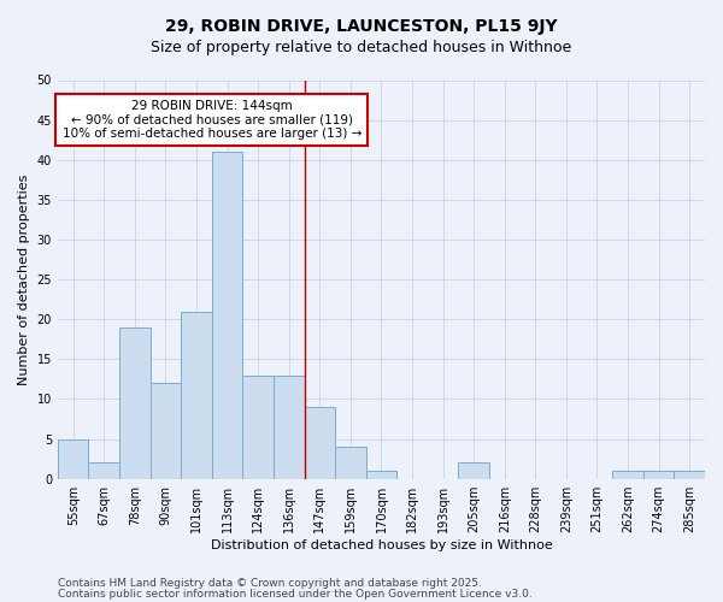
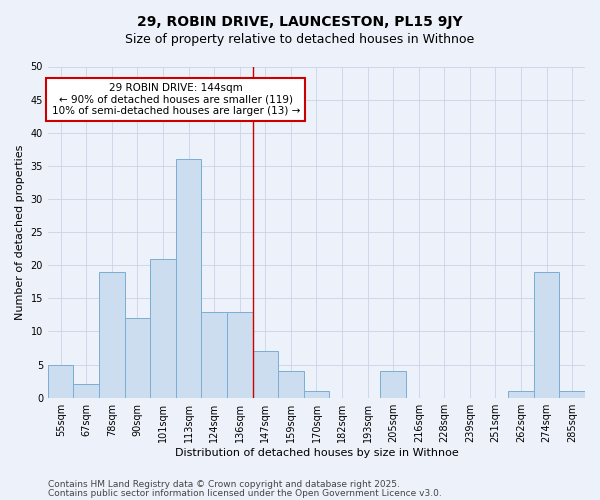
113sqm: 41 -> 36
147sqm: 9 -> 7
205sqm: 2 -> 4
274sqm: 1 -> 19
